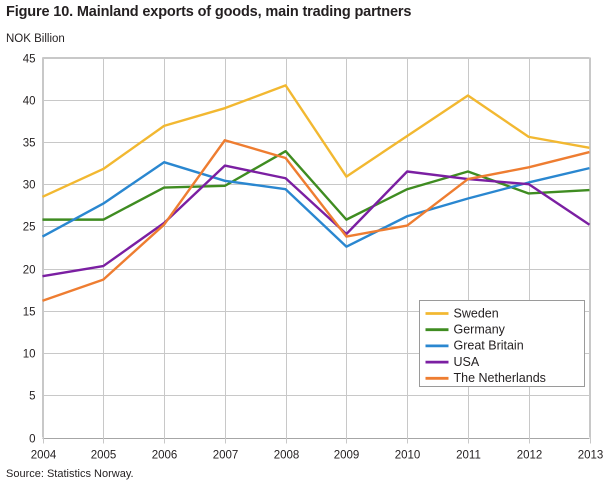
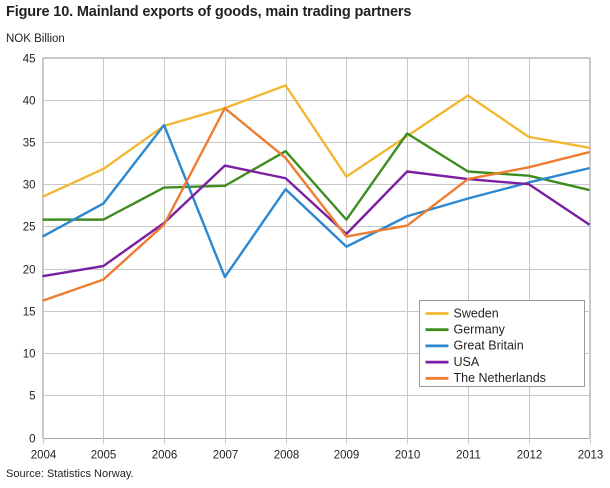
Great Britain/2006: 33 -> 37
Great Britain/2007: 30 -> 19
The Netherlands/2007: 35 -> 39
Germany/2010: 29 -> 36
Germany/2012: 29 -> 31
